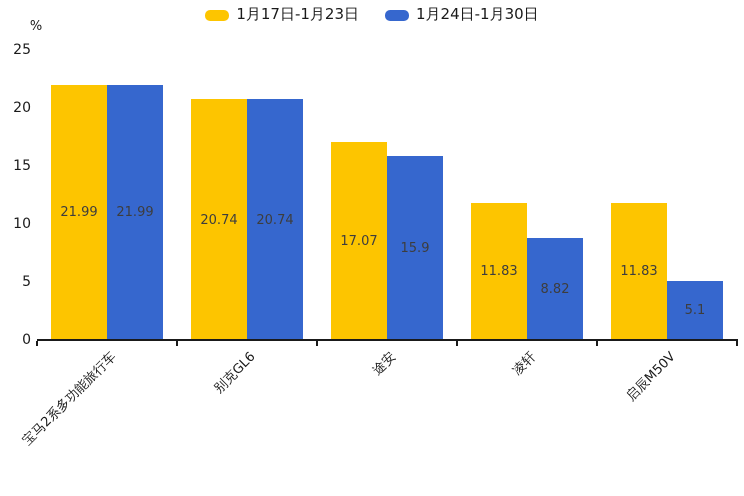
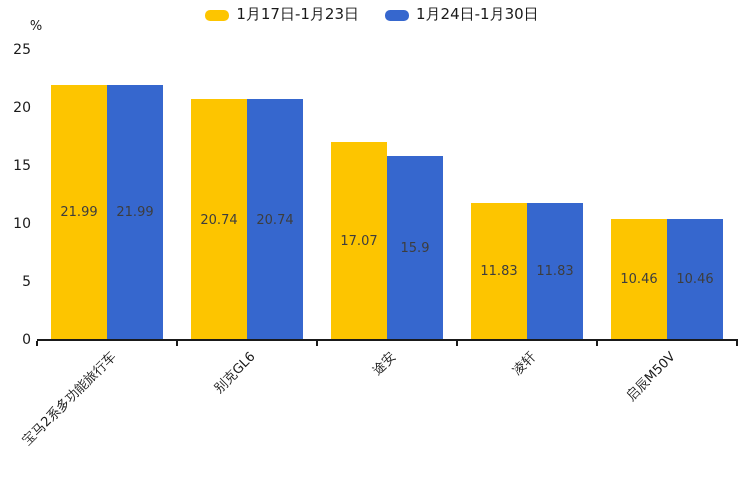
1月24日-1月30日/凌轩: 8.82 -> 11.83
1月17日-1月23日/启辰M50V: 11.83 -> 10.46
1月24日-1月30日/启辰M50V: 5.1 -> 10.46
